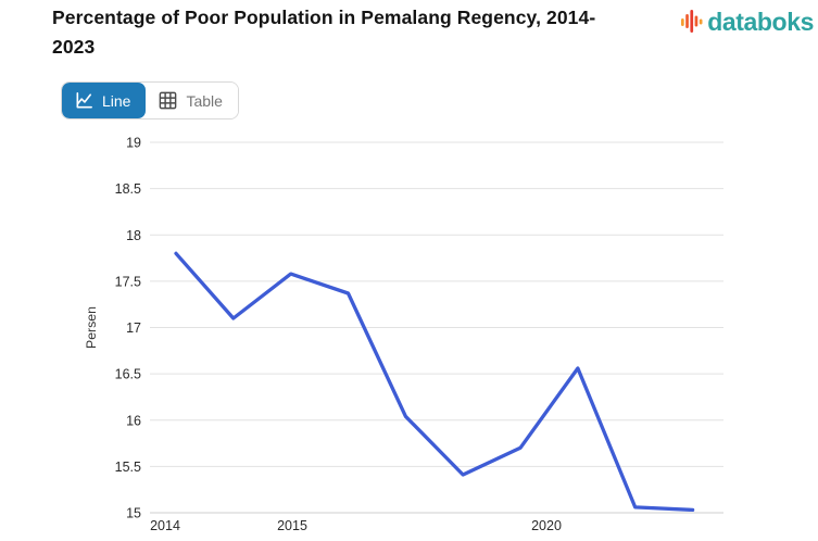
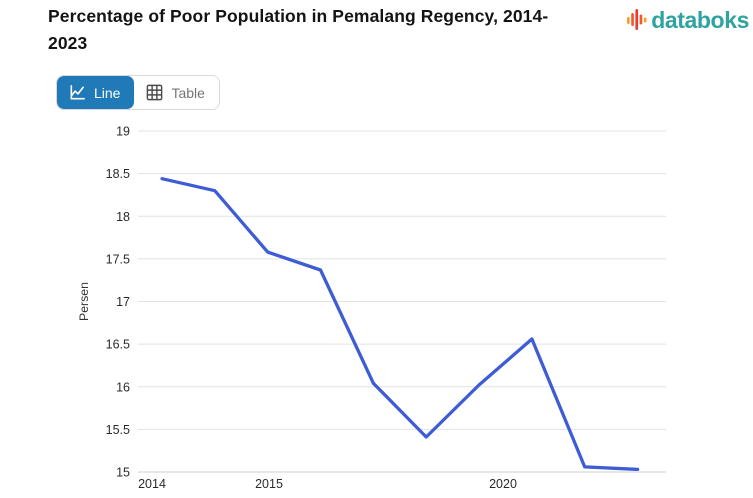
2014: 17.8 -> 18.4
2015: 17.1 -> 18.3
2020: 15.7 -> 16.0
